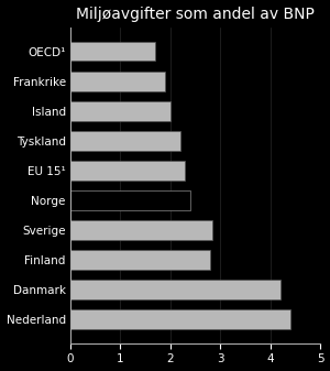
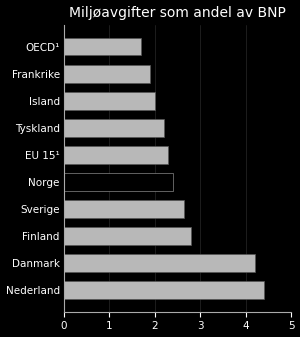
Sverige: 2.85 -> 2.65
